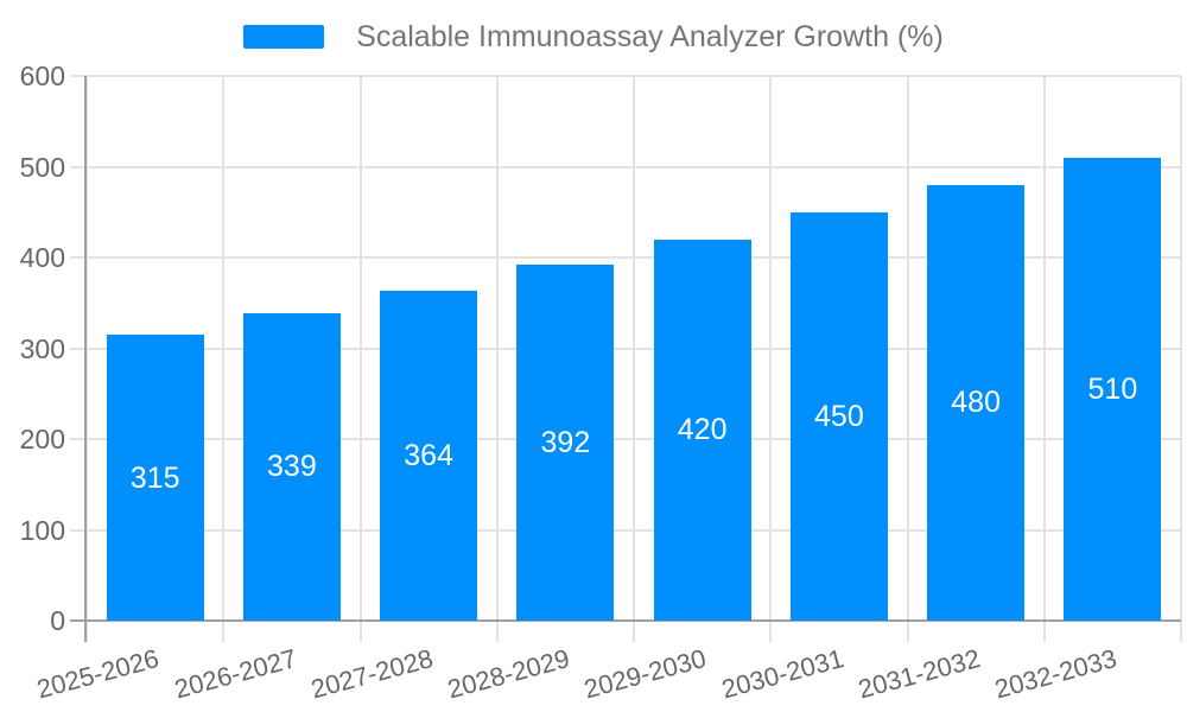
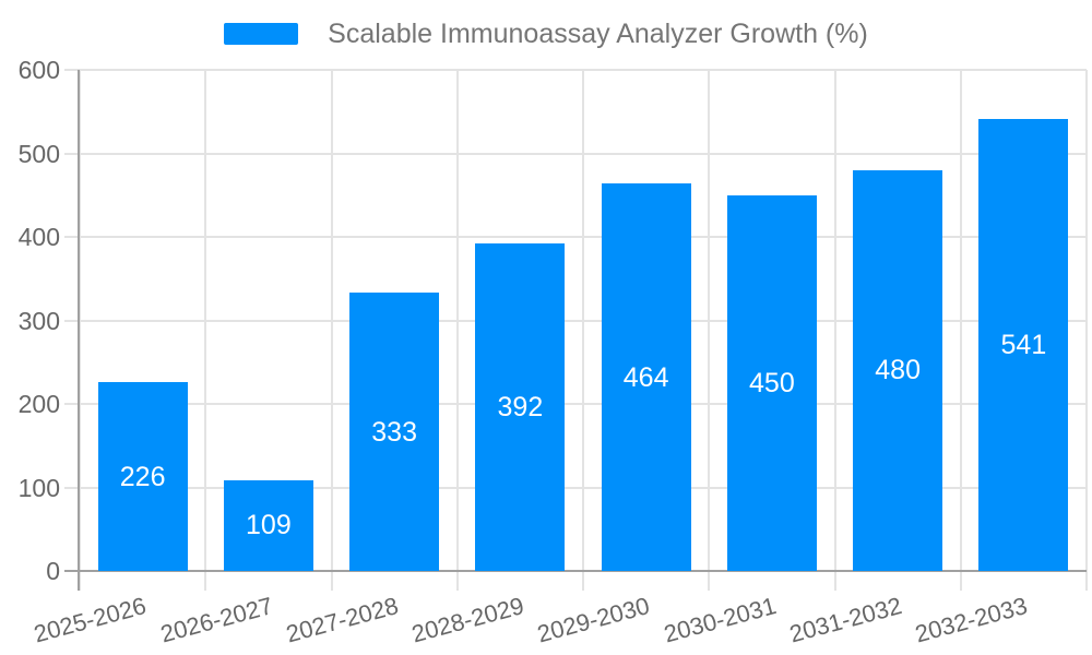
2025-2026: 315 -> 226
2026-2027: 339 -> 109
2027-2028: 364 -> 333
2029-2030: 420 -> 464
2032-2033: 510 -> 541
